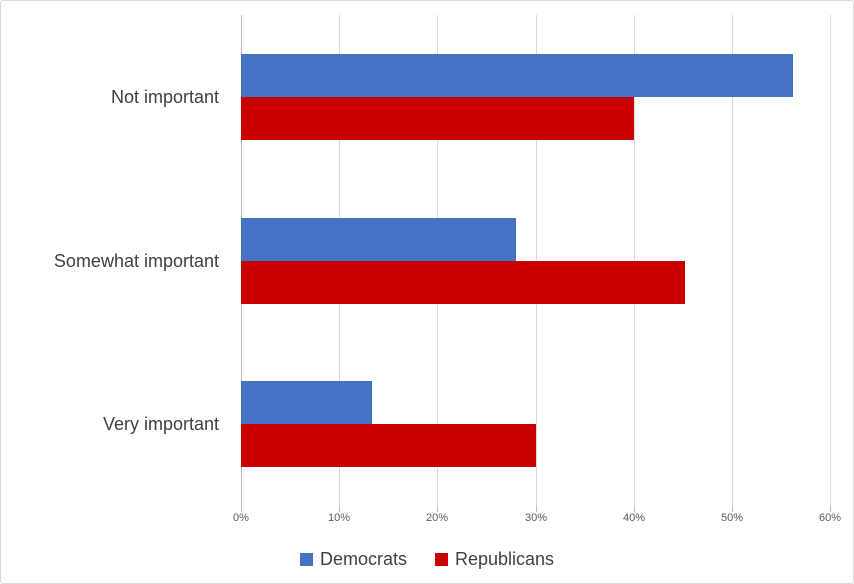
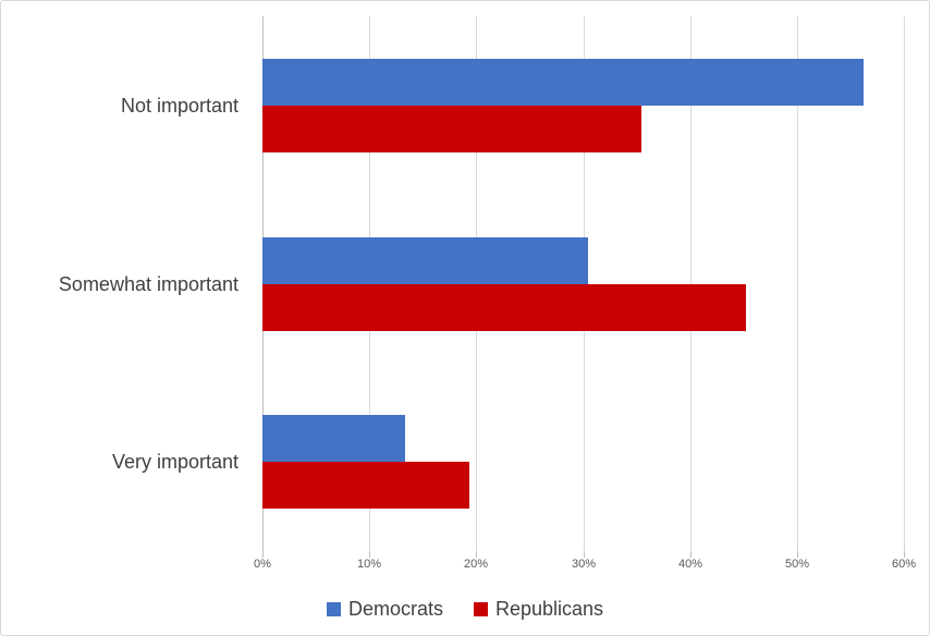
Republicans/Not important: 40% -> 36%
Democrats/Somewhat important: 28% -> 30%
Republicans/Very important: 30% -> 19%
